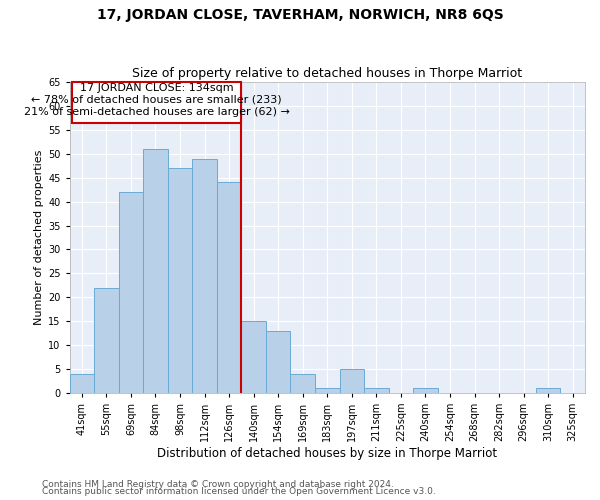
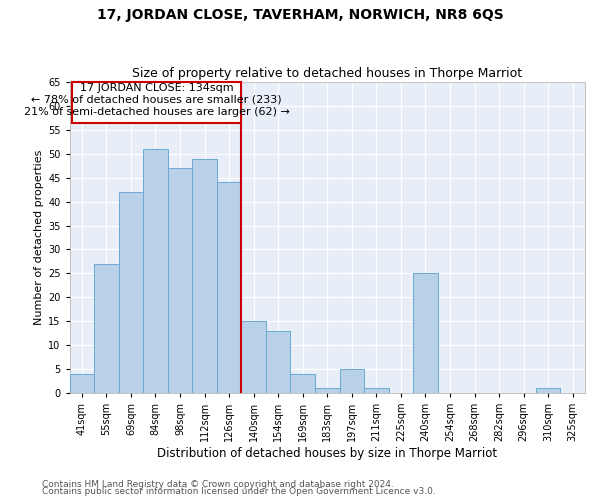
55sqm: 22 -> 27
240sqm: 1 -> 25
